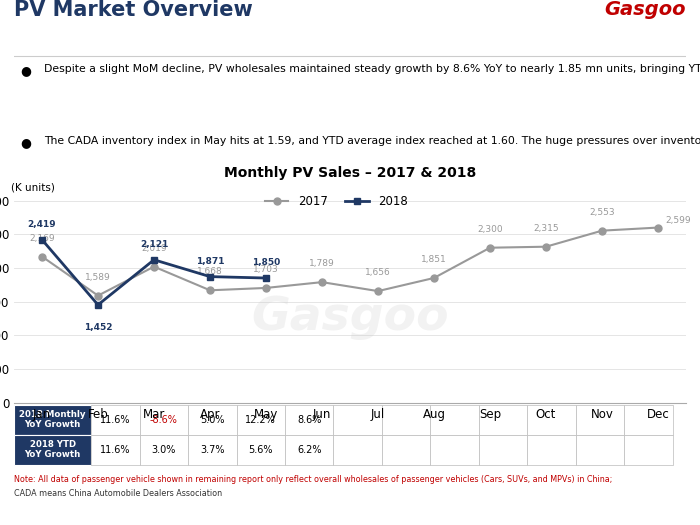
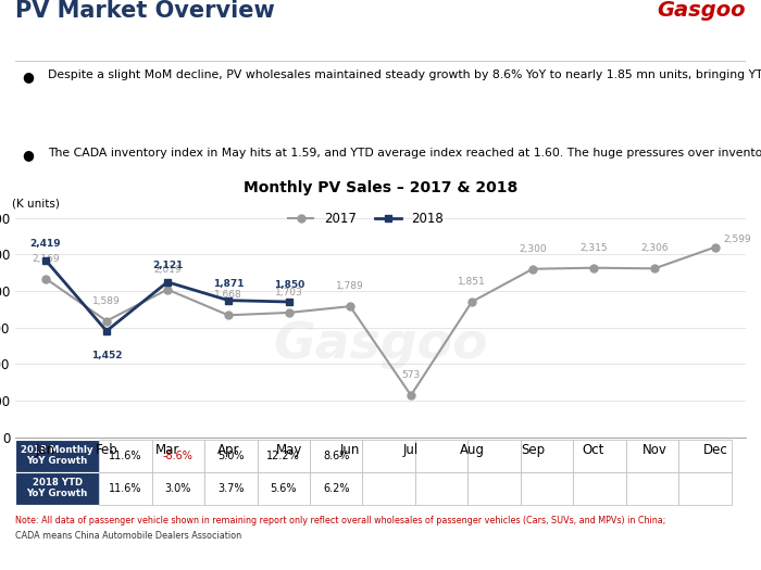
2017/Jul: 1,656 -> 573
2017/Nov: 2,553 -> 2,306
